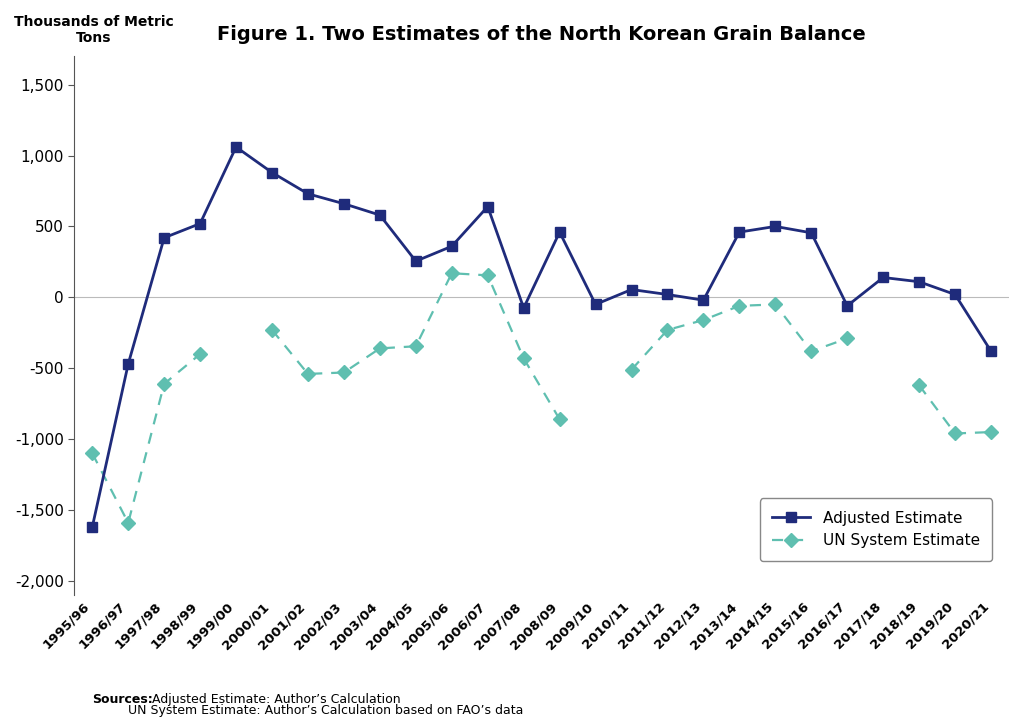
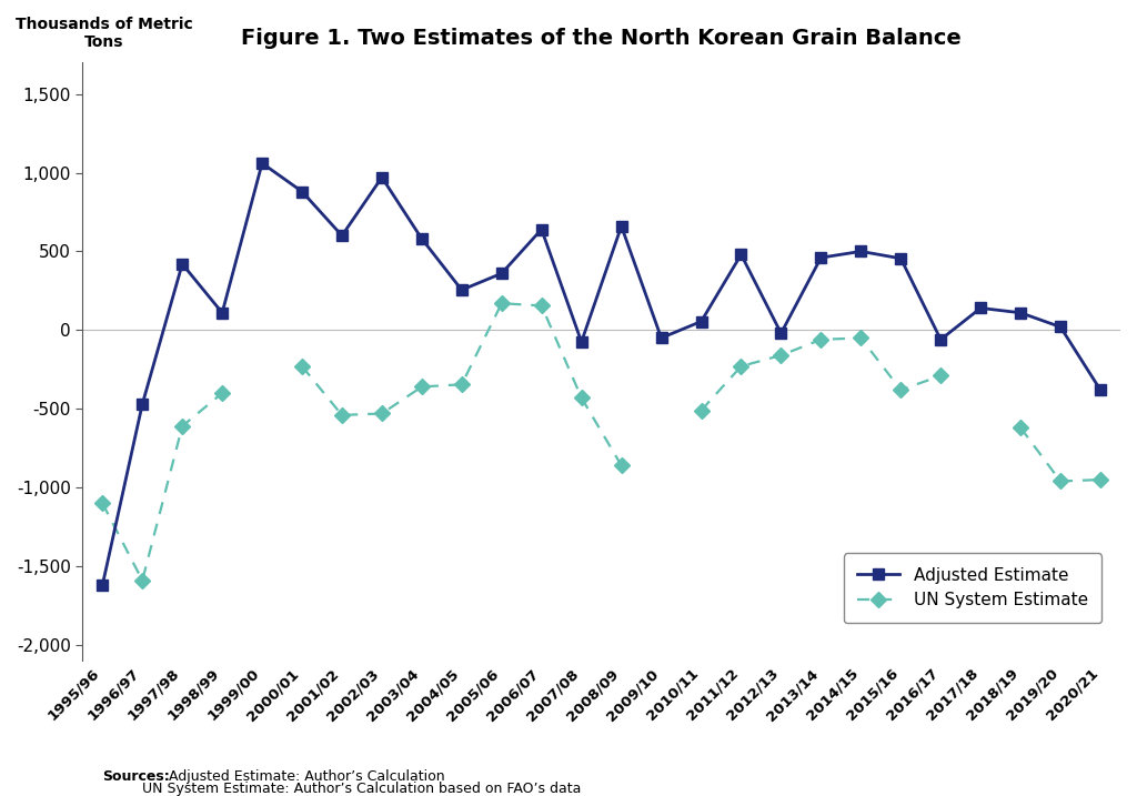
Adjusted Estimate/1998/99: 520 -> 110
Adjusted Estimate/2001/02: 730 -> 600
Adjusted Estimate/2002/03: 660 -> 970
Adjusted Estimate/2008/09: 460 -> 660
Adjusted Estimate/2011/12: 20 -> 480
